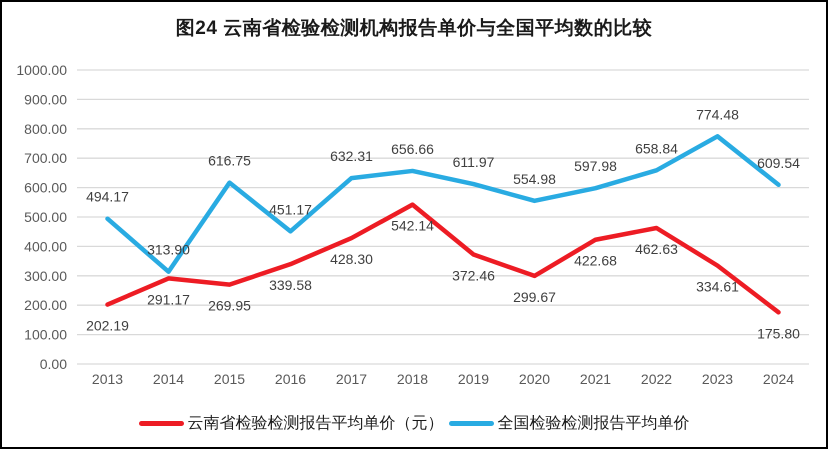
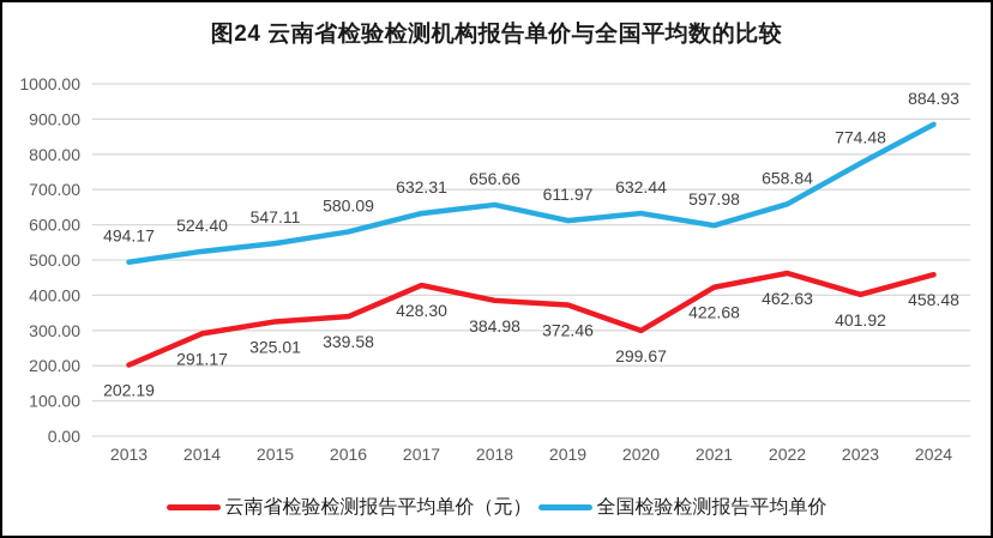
全国检验检测报告平均单价/2014: 313.90 -> 524.40
云南省检验检测报告平均单价（元）/2015: 269.95 -> 325.01
全国检验检测报告平均单价/2015: 616.75 -> 547.11
全国检验检测报告平均单价/2016: 451.17 -> 580.09
云南省检验检测报告平均单价（元）/2018: 542.14 -> 384.98
全国检验检测报告平均单价/2020: 554.98 -> 632.44
云南省检验检测报告平均单价（元）/2023: 334.61 -> 401.92
云南省检验检测报告平均单价（元）/2024: 175.80 -> 458.48
全国检验检测报告平均单价/2024: 609.54 -> 884.93
